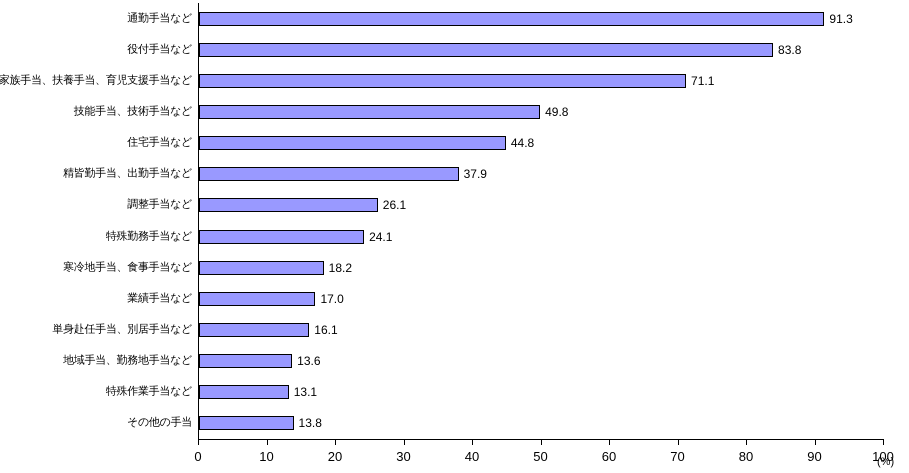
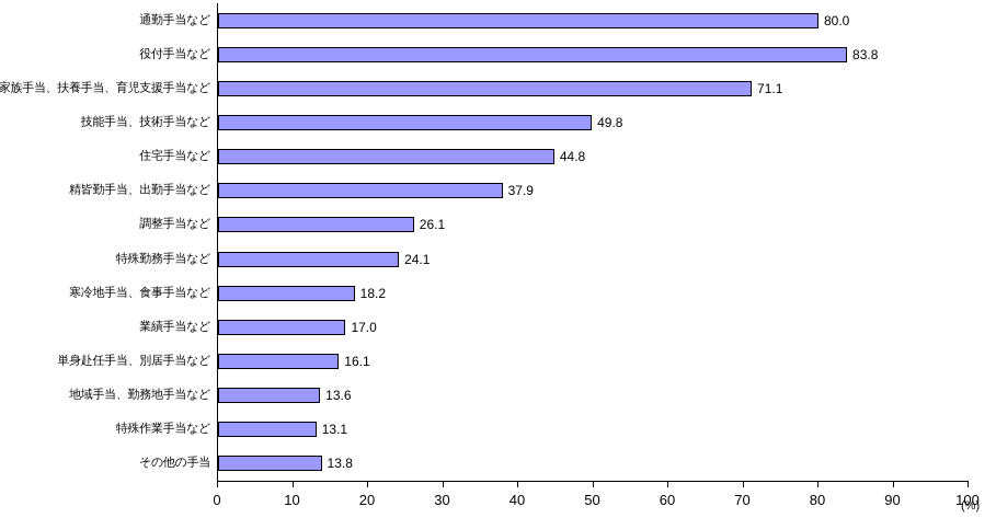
通勤手当など: 91.3 -> 80.0
